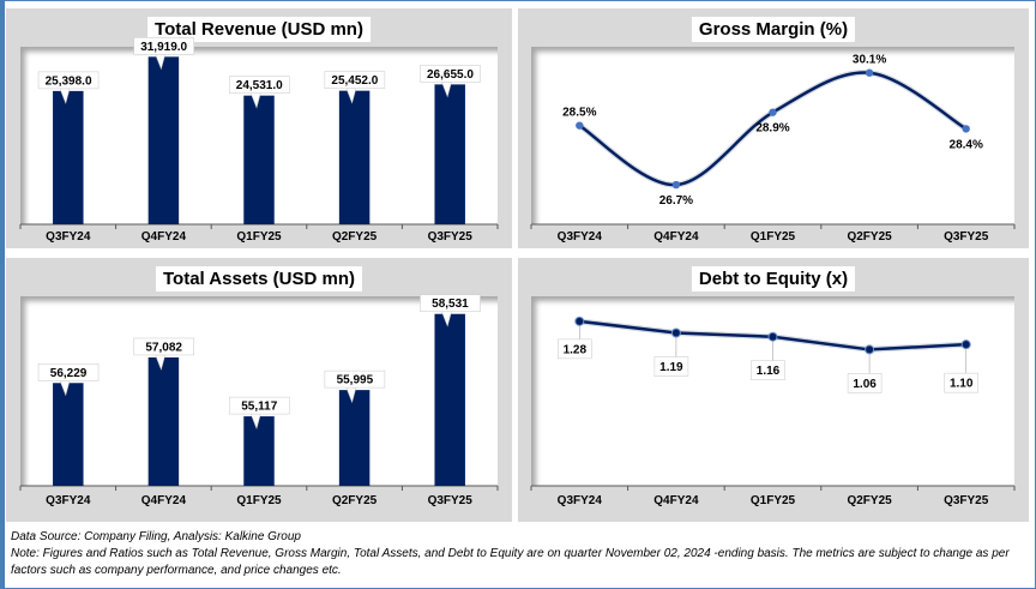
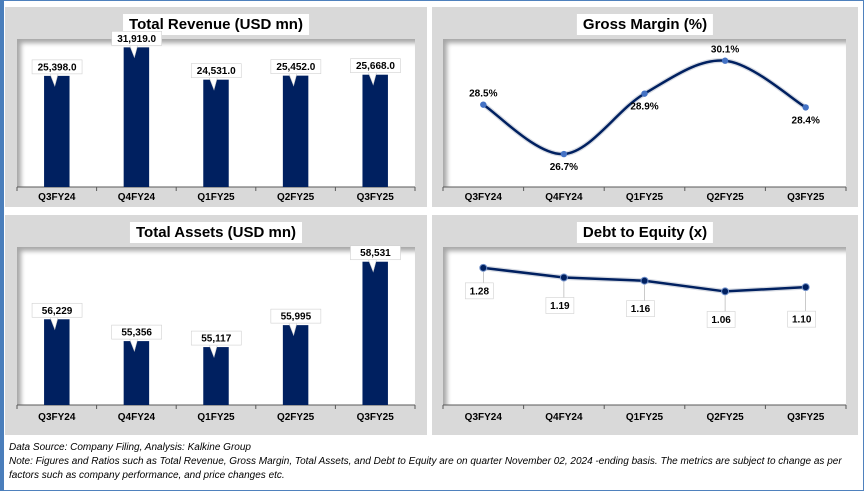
Total Revenue (USD mn)/Q3FY25: 26,655.0 -> 25,668.0
Total Assets (USD mn)/Q4FY24: 57,082 -> 55,356
